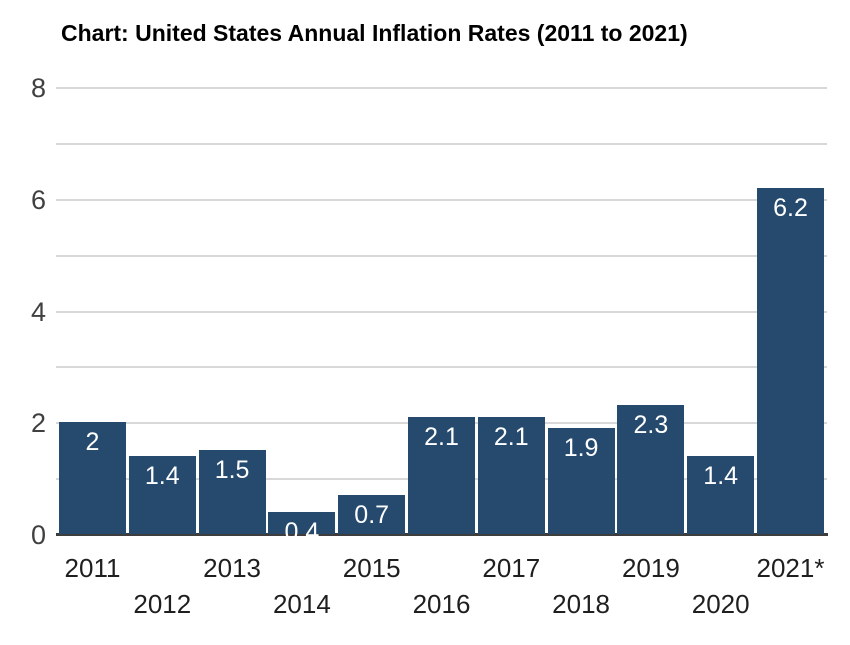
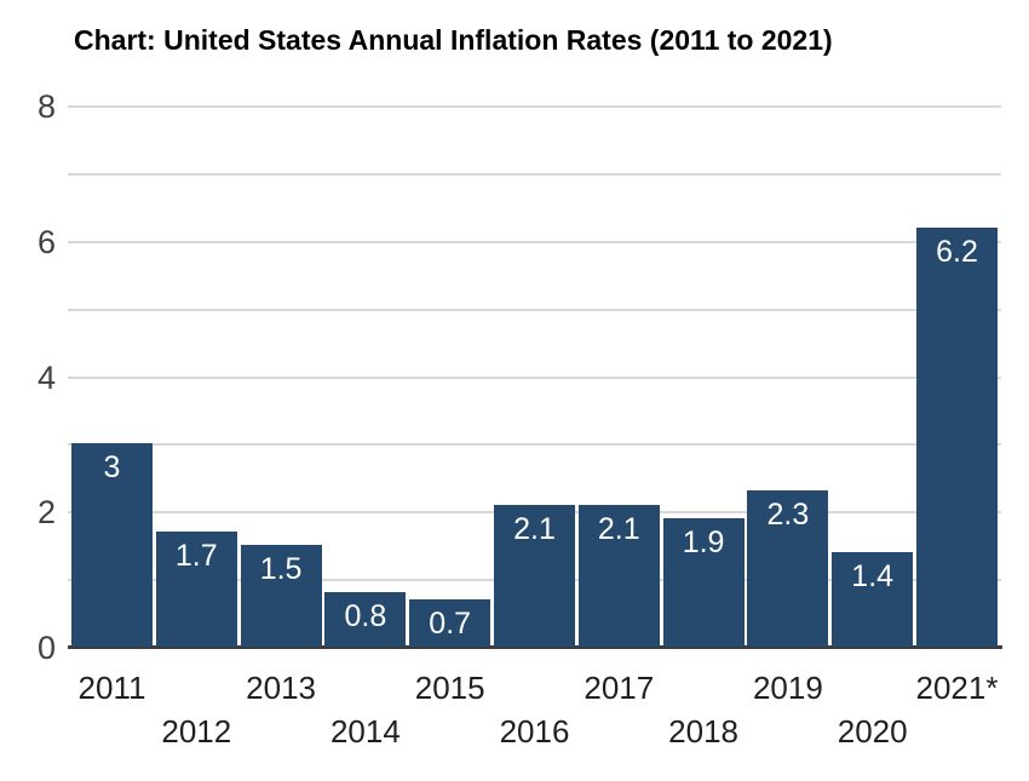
2011: 2 -> 3
2012: 1.4 -> 1.7
2014: 0.4 -> 0.8
